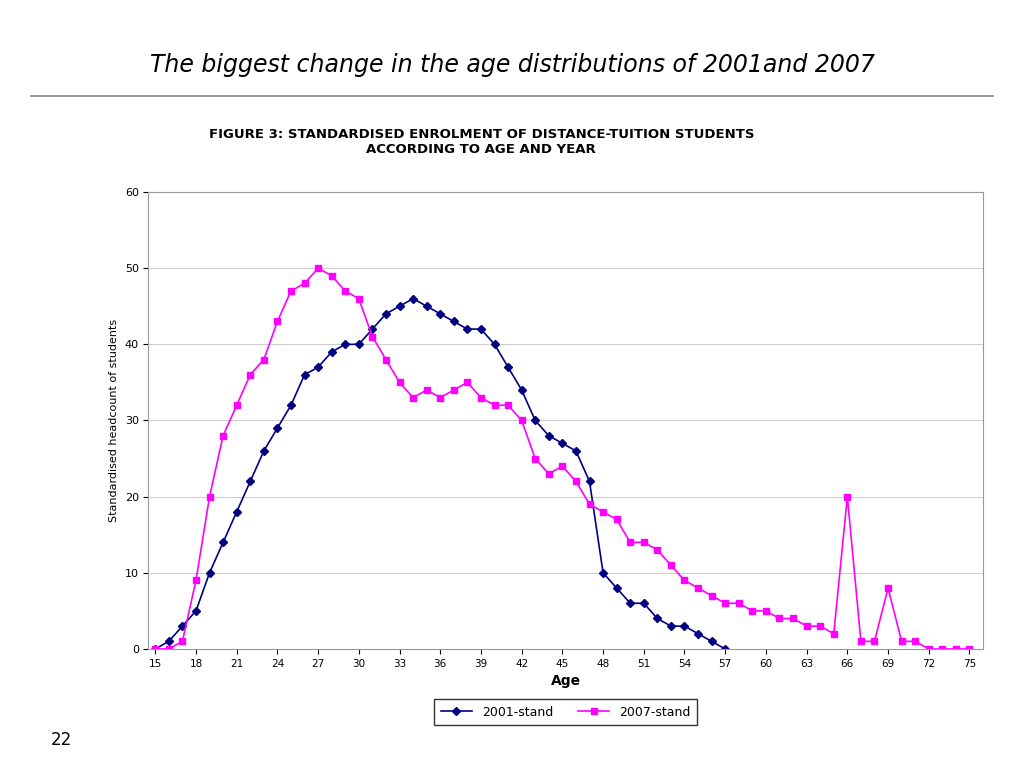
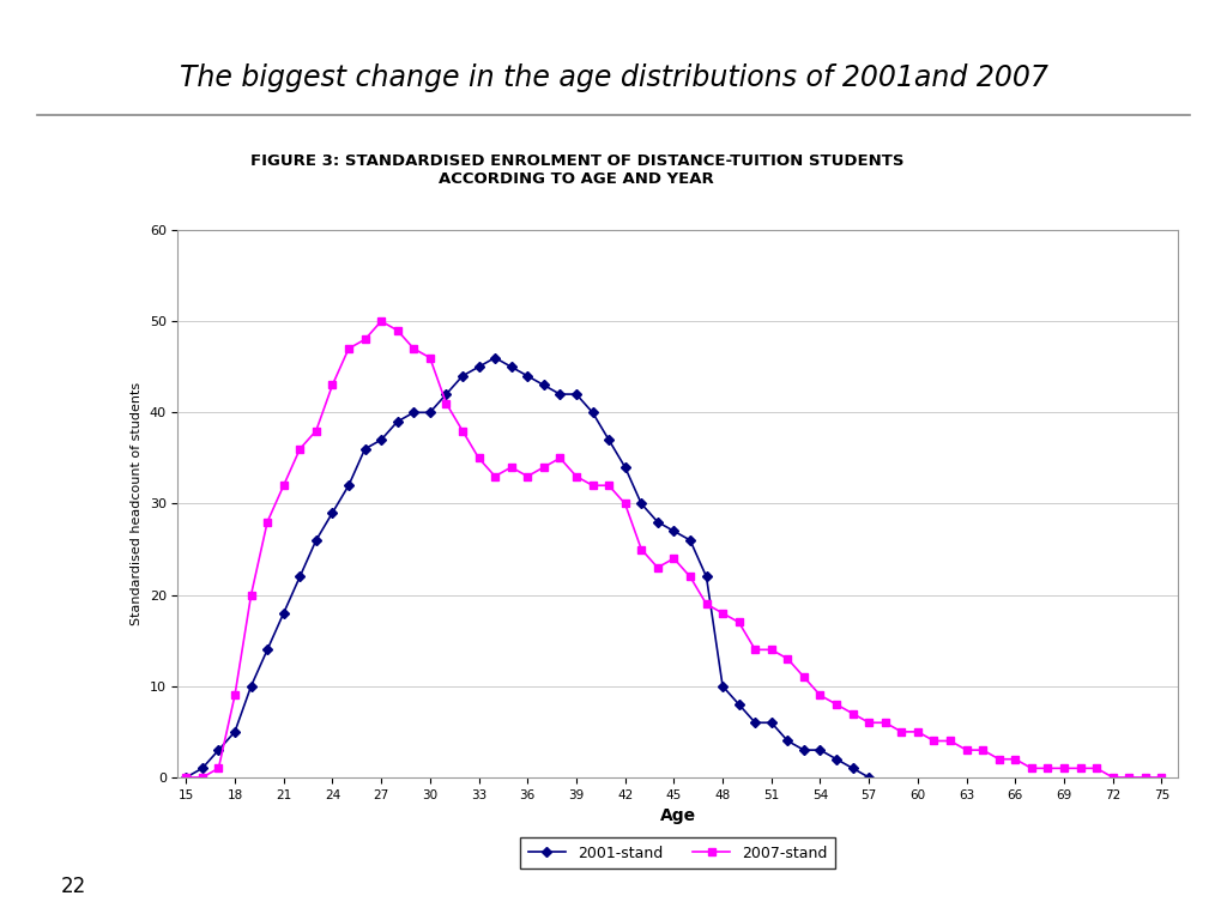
2007-stand/66: 20 -> 2
2007-stand/69: 8 -> 1
